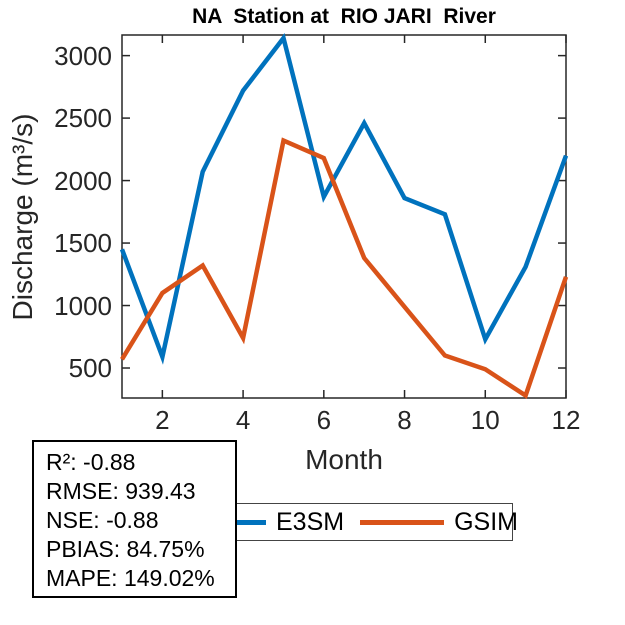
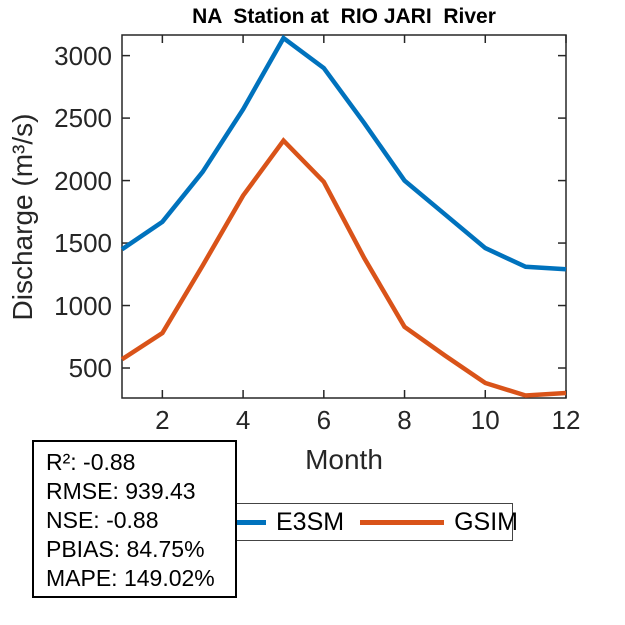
E3SM/2: 590 -> 1670
GSIM/2: 1100 -> 780
E3SM/4: 2720 -> 2570
GSIM/4: 740 -> 1880
E3SM/6: 1870 -> 2900
GSIM/6: 2180 -> 1990
E3SM/8: 1860 -> 2000
GSIM/8: 990 -> 830
E3SM/10: 730 -> 1460
GSIM/10: 490 -> 380
E3SM/12: 2200 -> 1290
GSIM/12: 1230 -> 300
